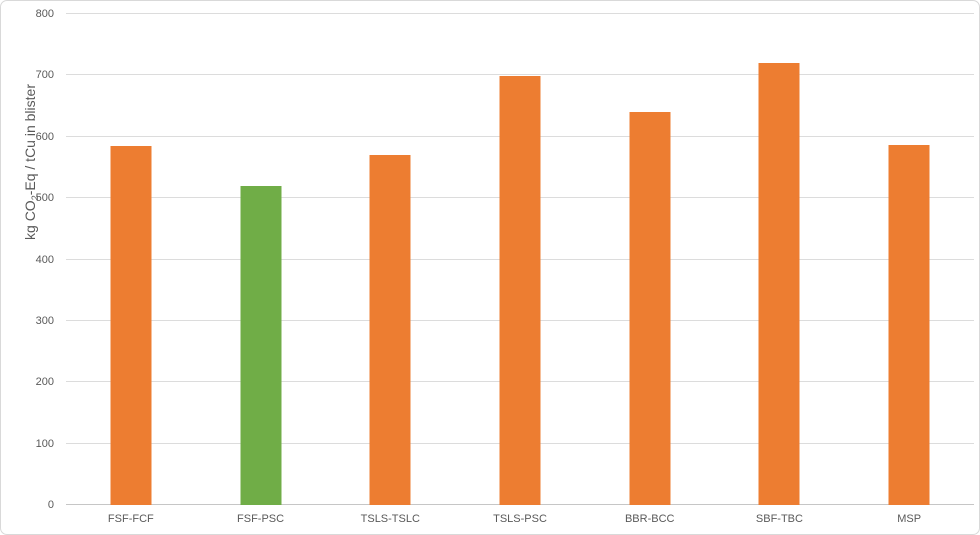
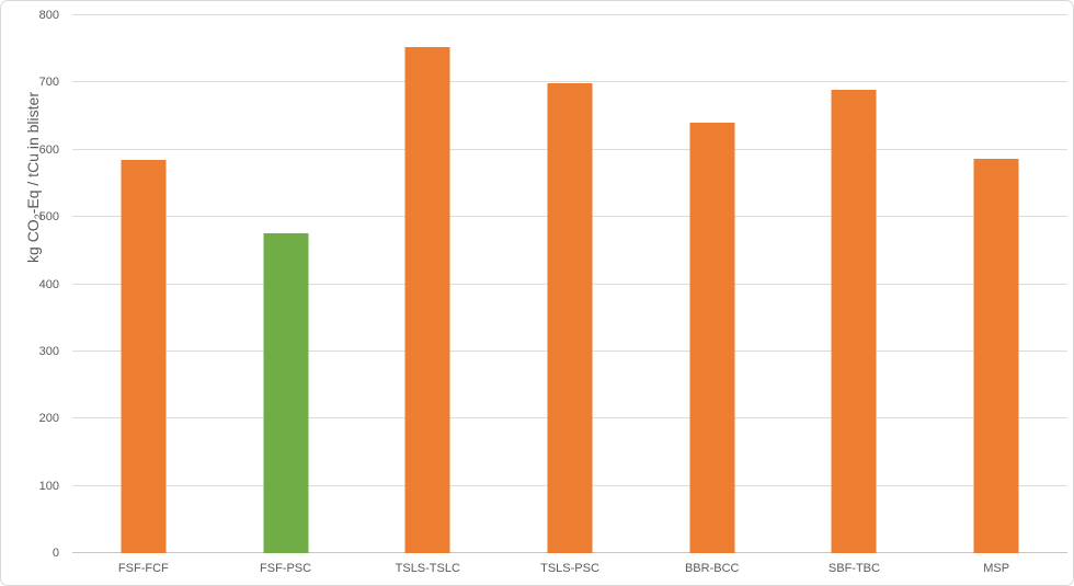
FSF-PSC: 520 -> 480
TSLS-TSLC: 570 -> 750
SBF-TBC: 720 -> 690
